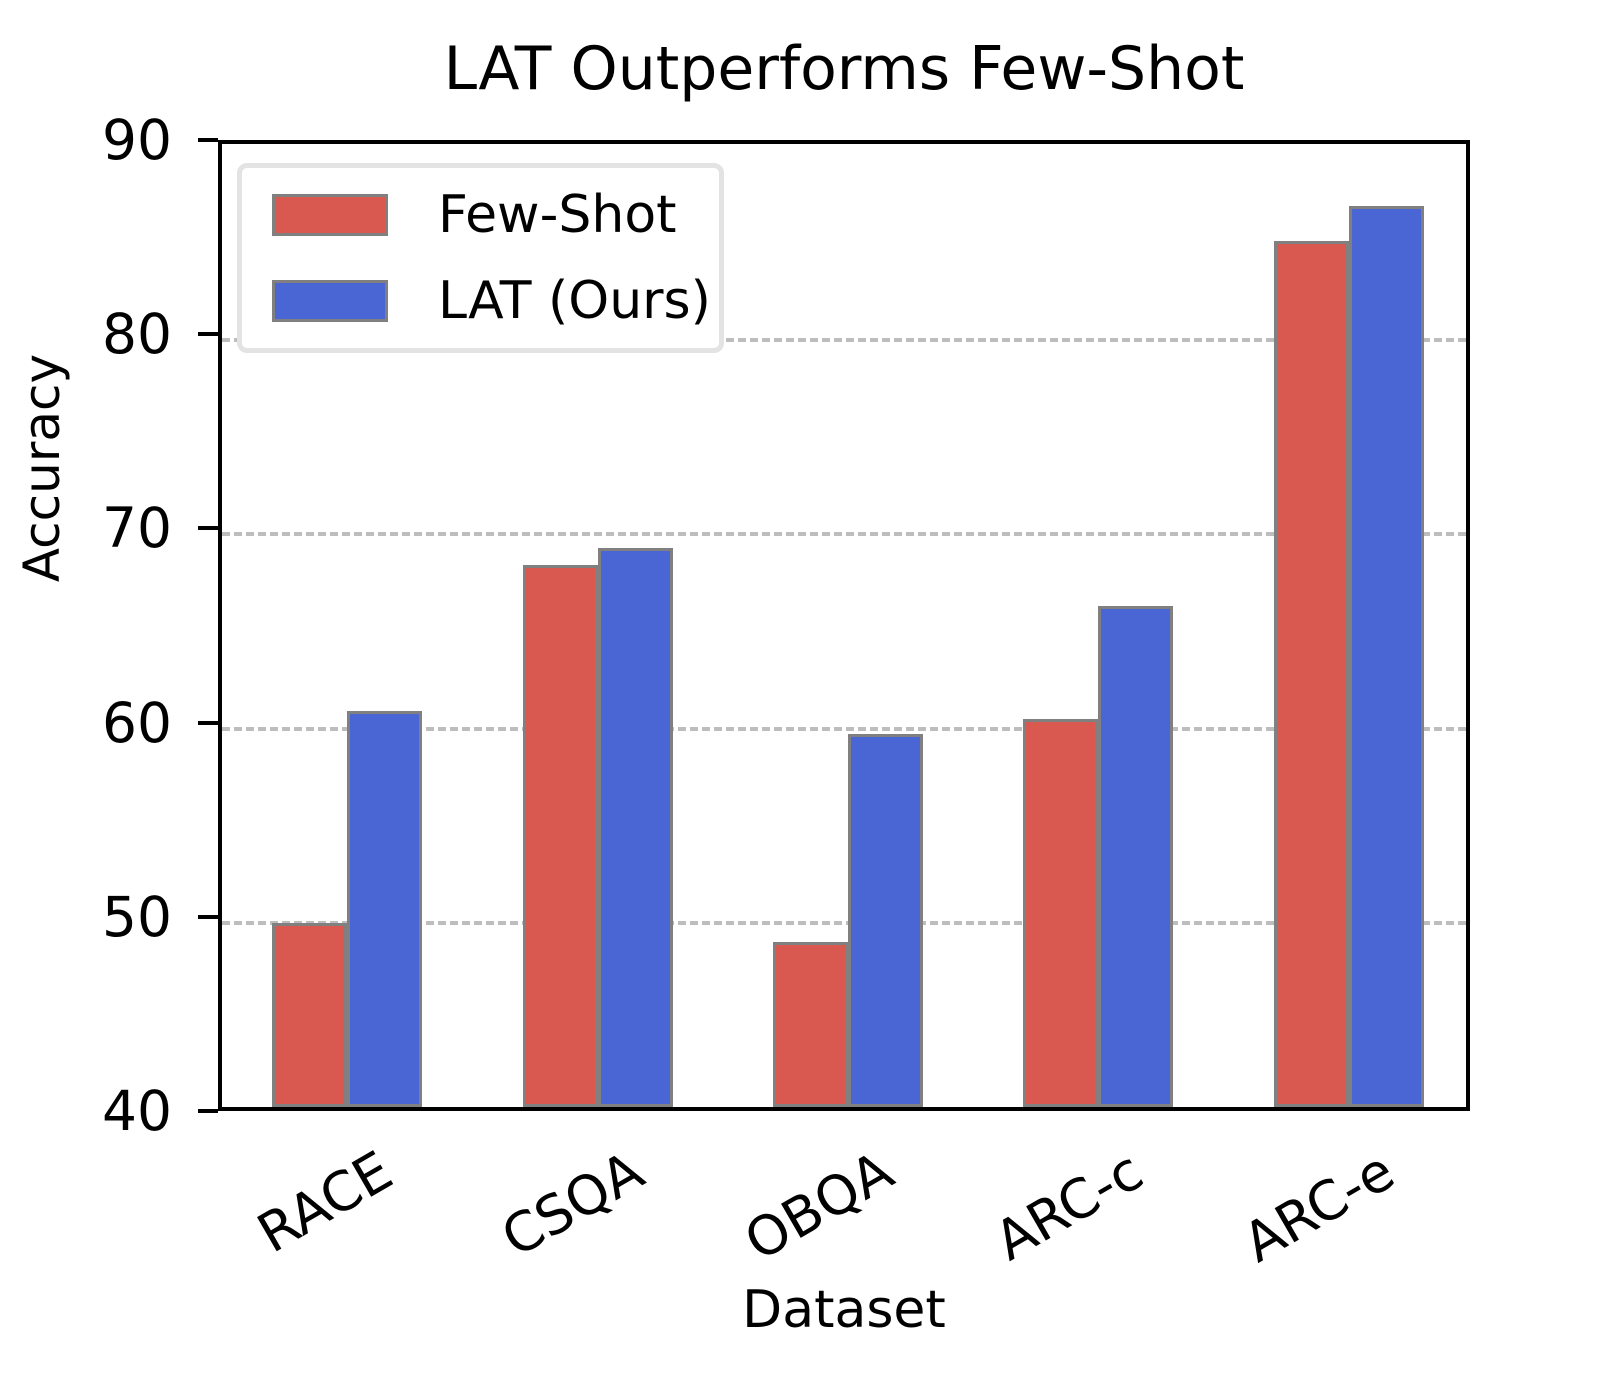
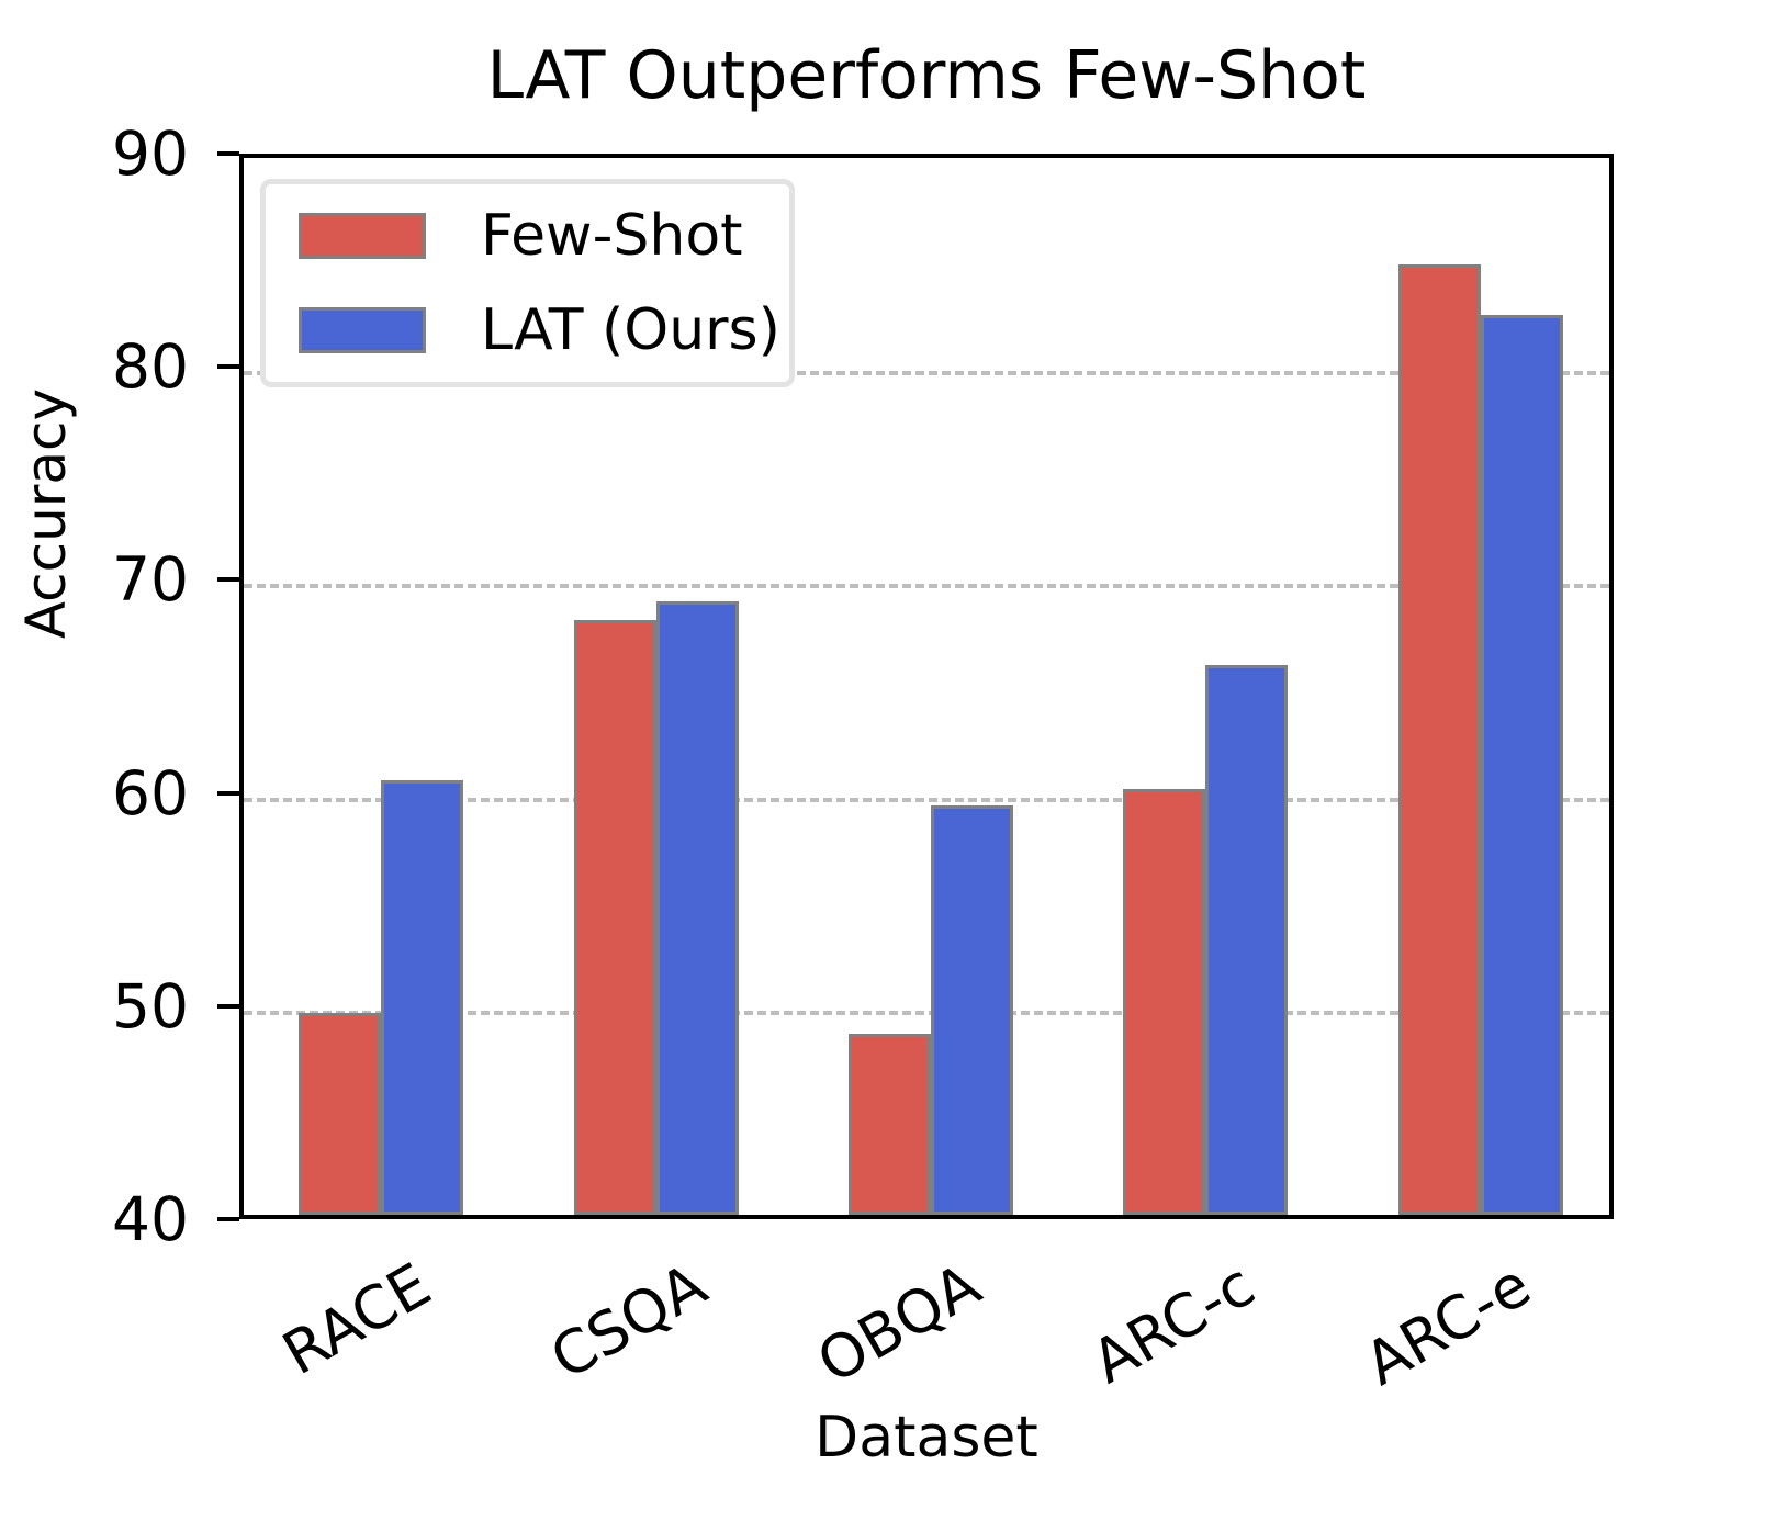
LAT (Ours)/ARC-e: 86.4 -> 82.2
